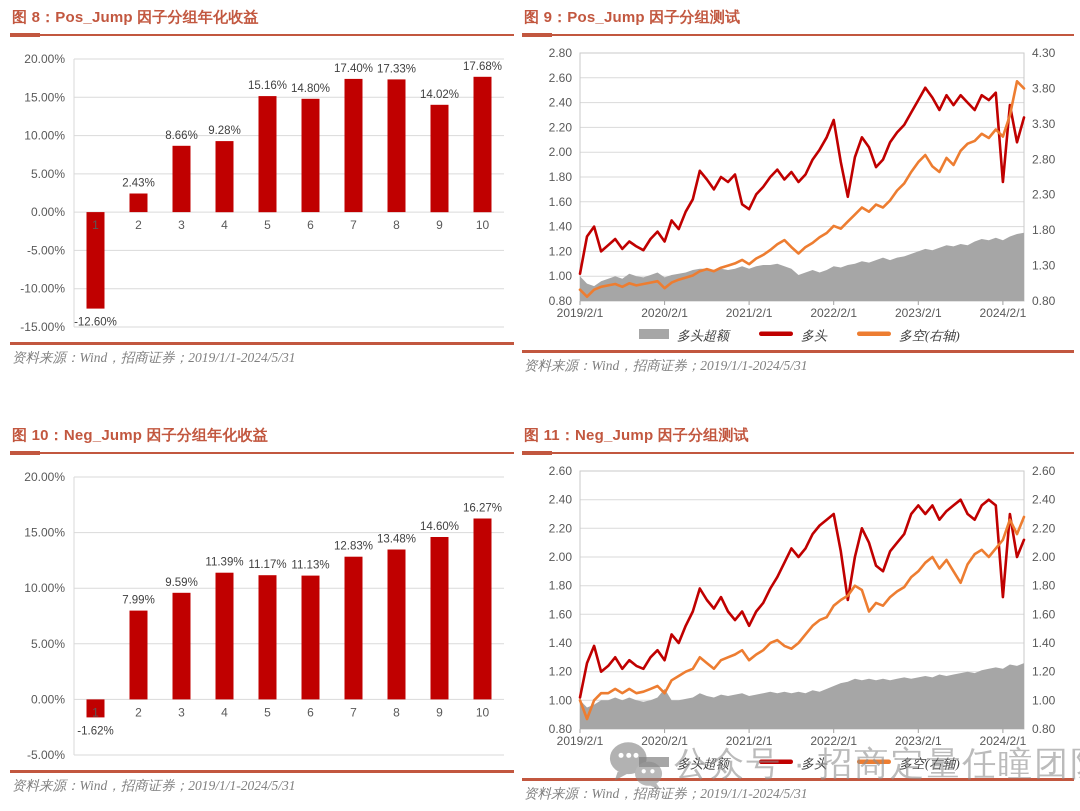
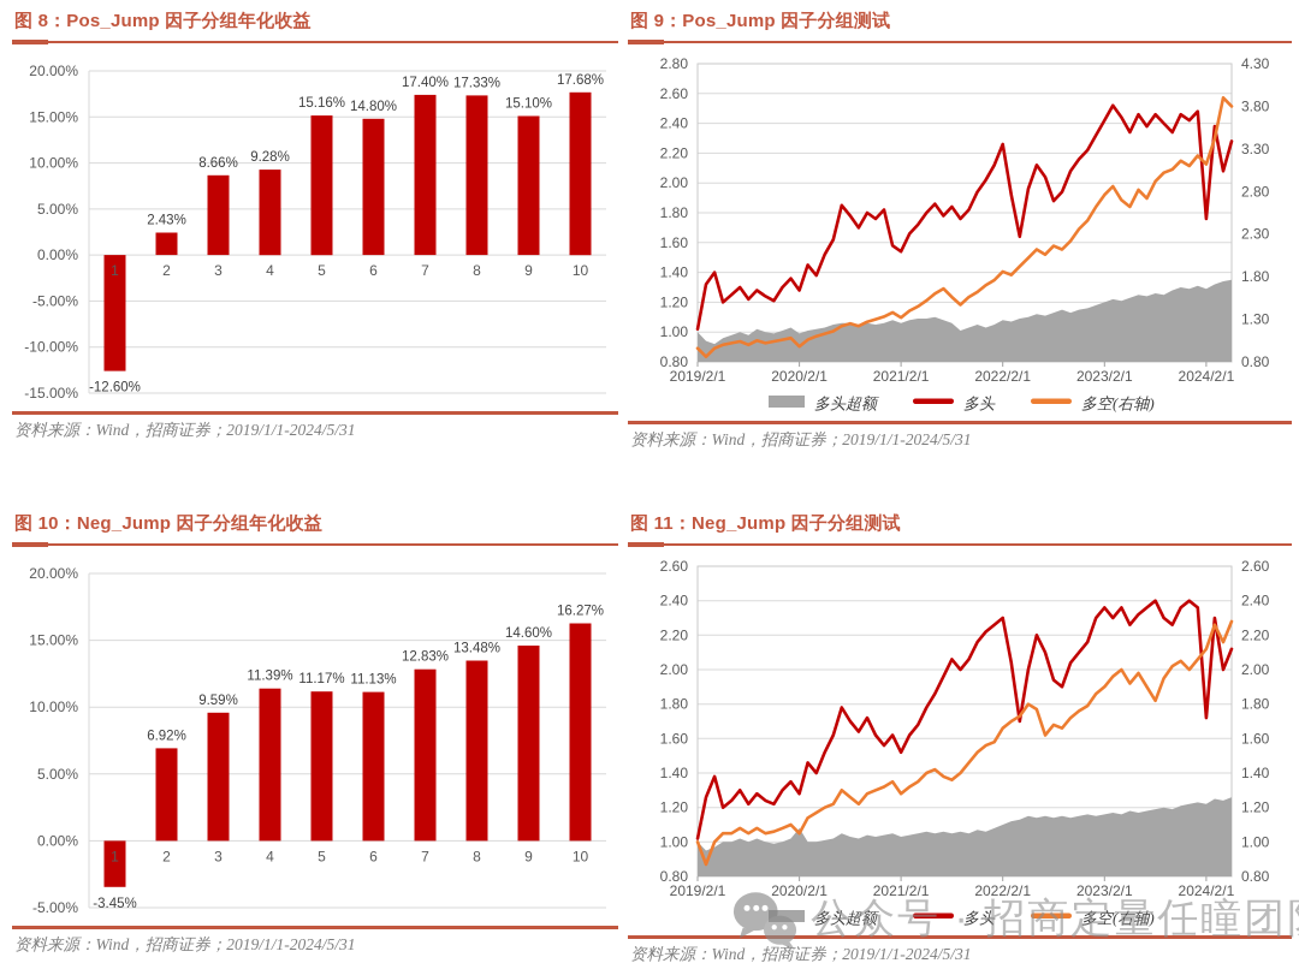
图 8：Pos_Jump 因子分组年化收益/9: 14.02% -> 15.10%
图 10：Neg_Jump 因子分组年化收益/1: -1.62% -> -3.45%
图 10：Neg_Jump 因子分组年化收益/2: 7.99% -> 6.92%
